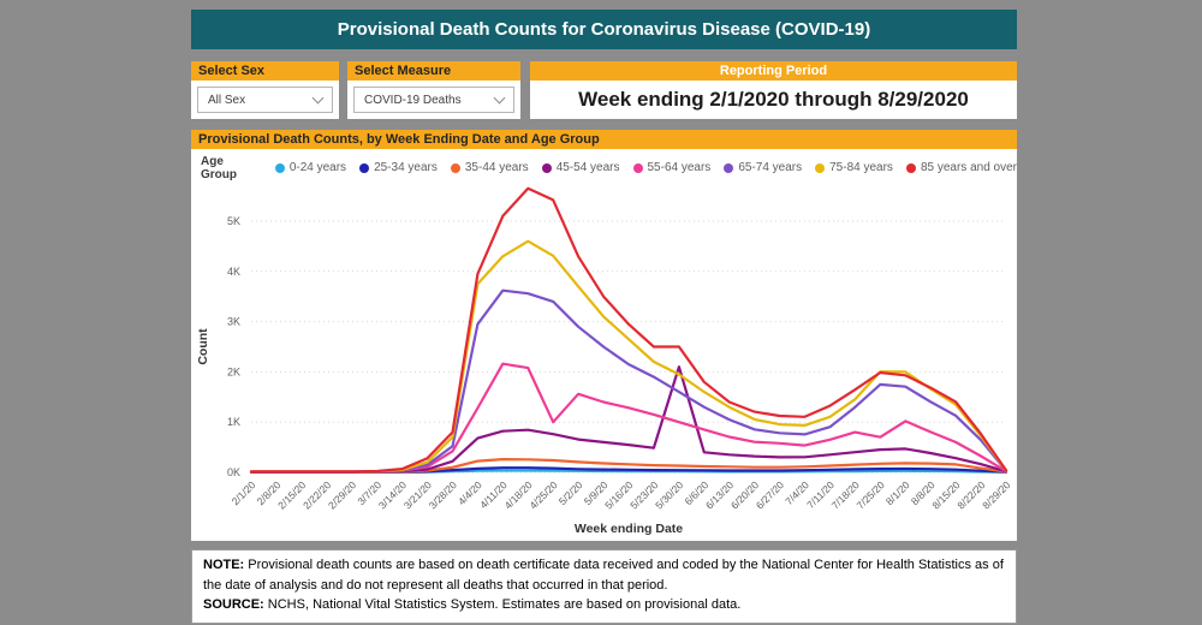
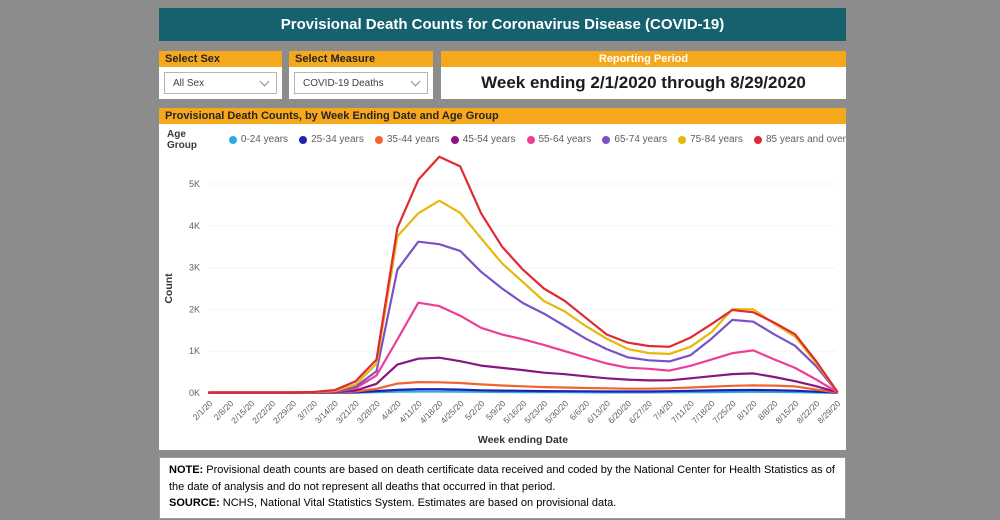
55-64 years/4/25/20: 1.0K -> 1.8K
45-54 years/5/30/20: 2.1K -> 0.4K
85 years and over/5/30/20: 2.5K -> 2.2K
55-64 years/7/25/20: 0.7K -> 1.0K
